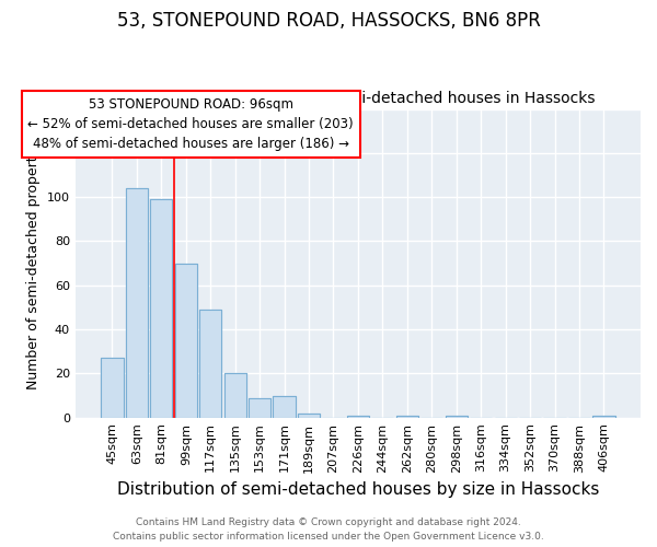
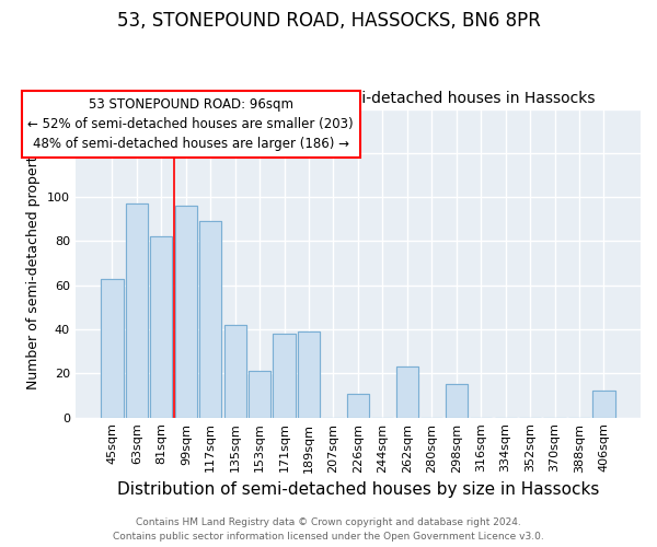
45sqm: 27 -> 63
63sqm: 104 -> 97
81sqm: 99 -> 82
99sqm: 70 -> 96
117sqm: 49 -> 89
135sqm: 20 -> 42
153sqm: 9 -> 21
171sqm: 10 -> 38
189sqm: 2 -> 39
226sqm: 1 -> 11
262sqm: 1 -> 23
298sqm: 1 -> 15
406sqm: 1 -> 12
